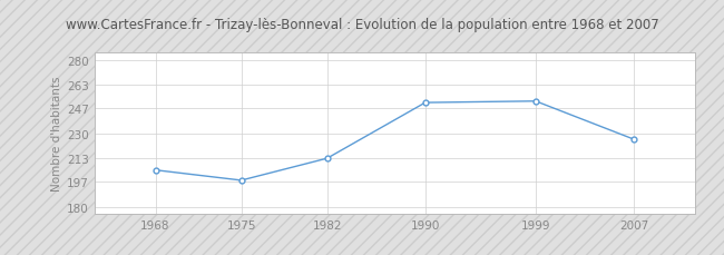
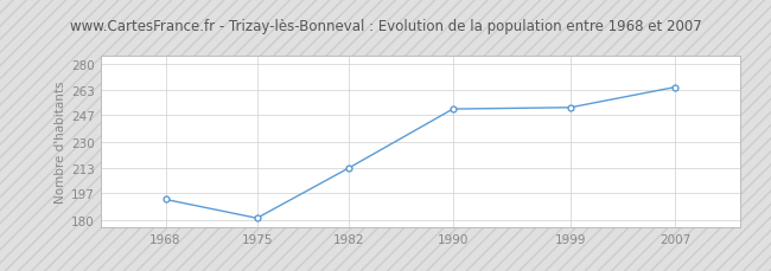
1968: 205 -> 193
1975: 198 -> 181
2007: 226 -> 265
